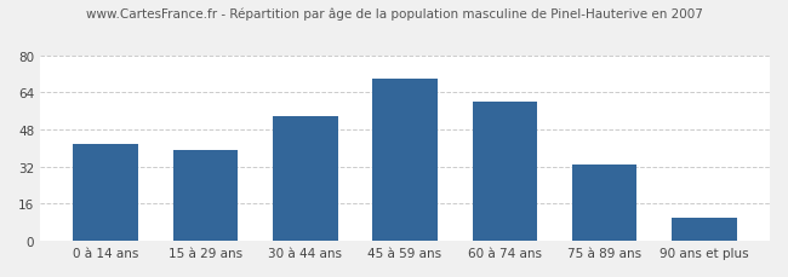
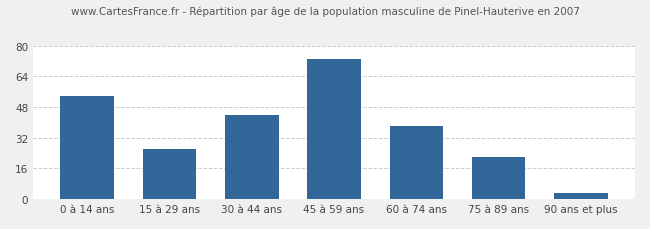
0 à 14 ans: 42 -> 54
15 à 29 ans: 39 -> 26
30 à 44 ans: 54 -> 44
45 à 59 ans: 70 -> 73
60 à 74 ans: 60 -> 38
75 à 89 ans: 33 -> 22
90 ans et plus: 10 -> 3
